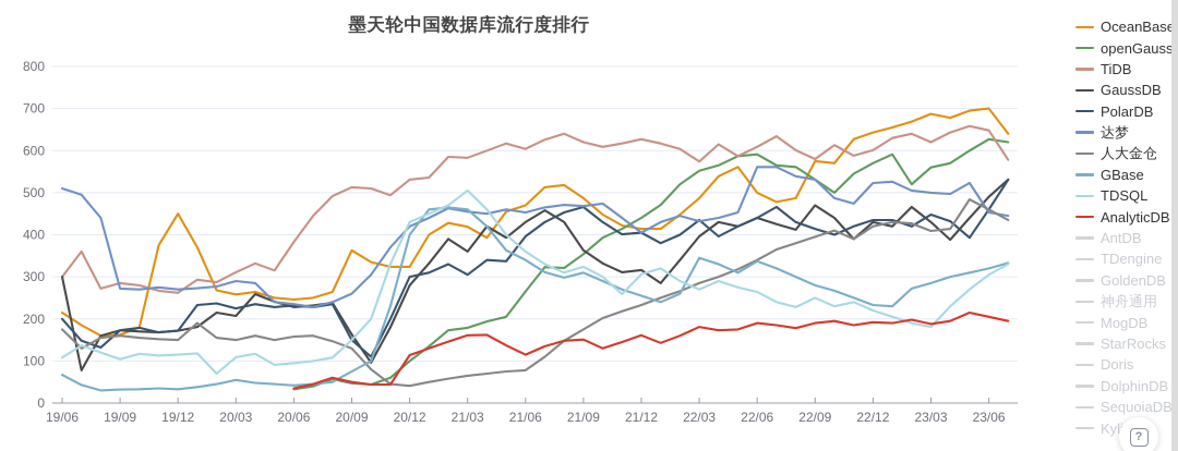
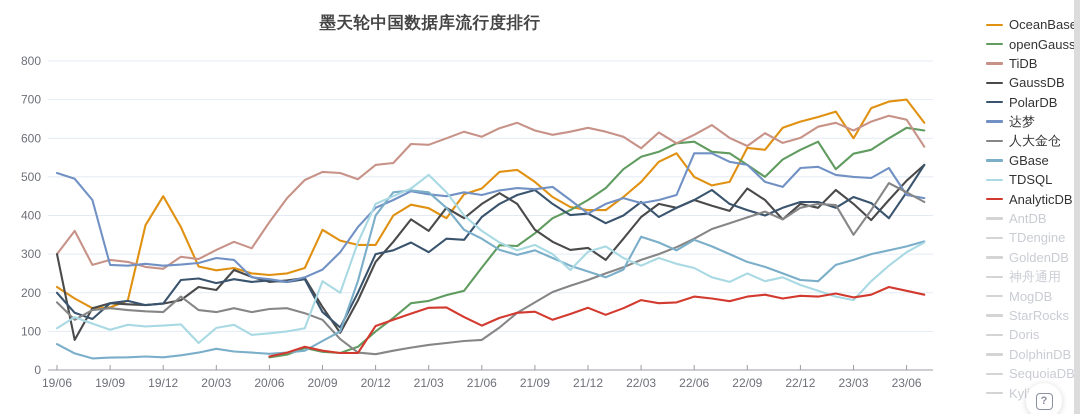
TDSQL/20/09: 150 -> 230
OceanBase/23/03: 690 -> 600
人大金仓/23/03: 410 -> 350
